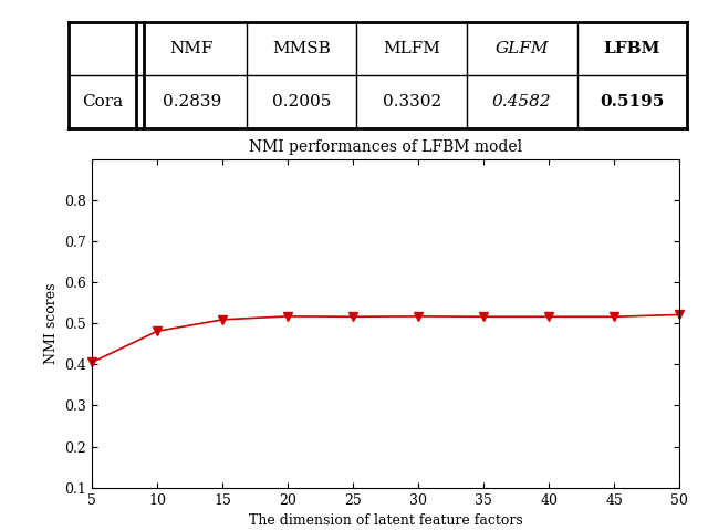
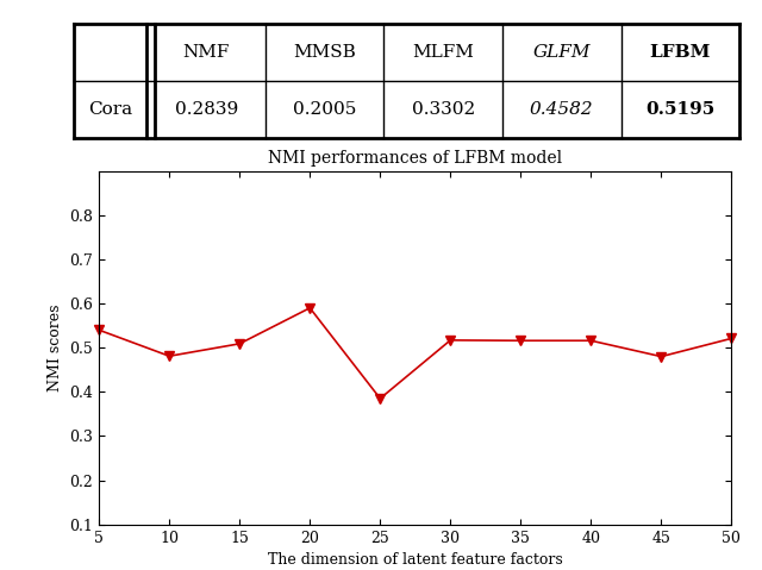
5: 0.405 -> 0.540
20: 0.517 -> 0.590
25: 0.516 -> 0.385
45: 0.516 -> 0.480
